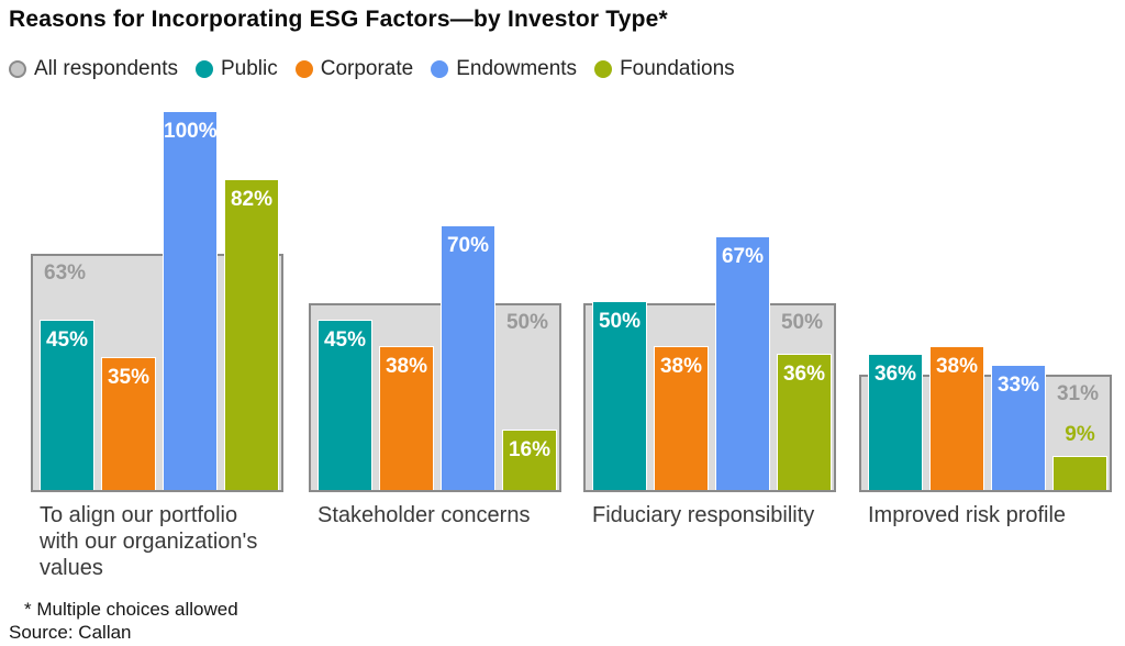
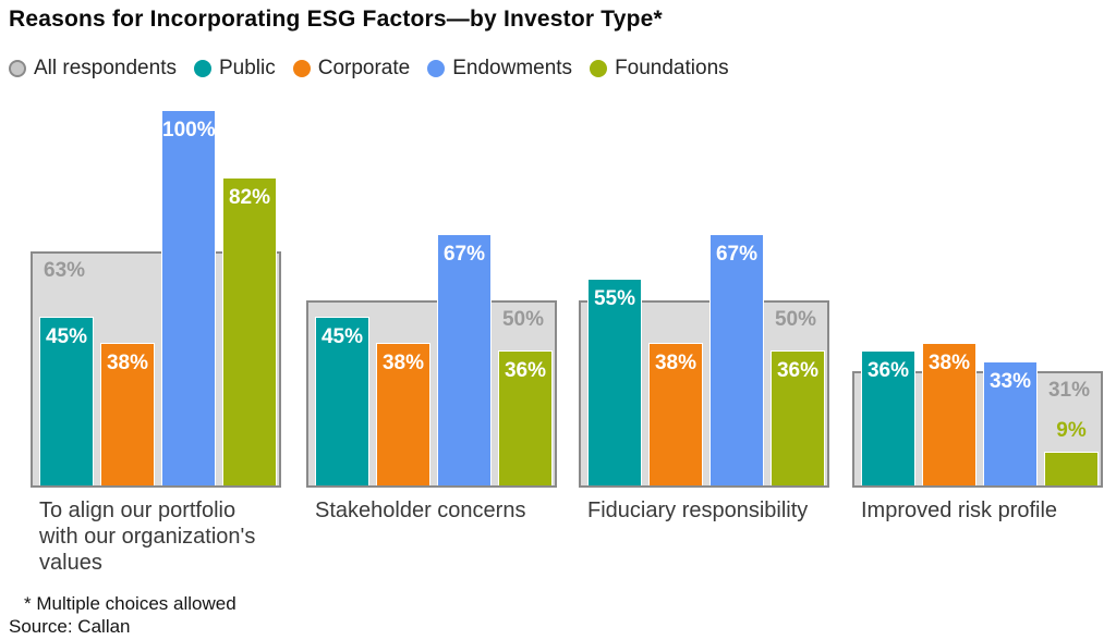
Corporate/To align our portfolio with our organization's values: 35% -> 38%
Endowments/Stakeholder concerns: 70% -> 67%
Foundations/Stakeholder concerns: 16% -> 36%
Public/Fiduciary responsibility: 50% -> 55%
